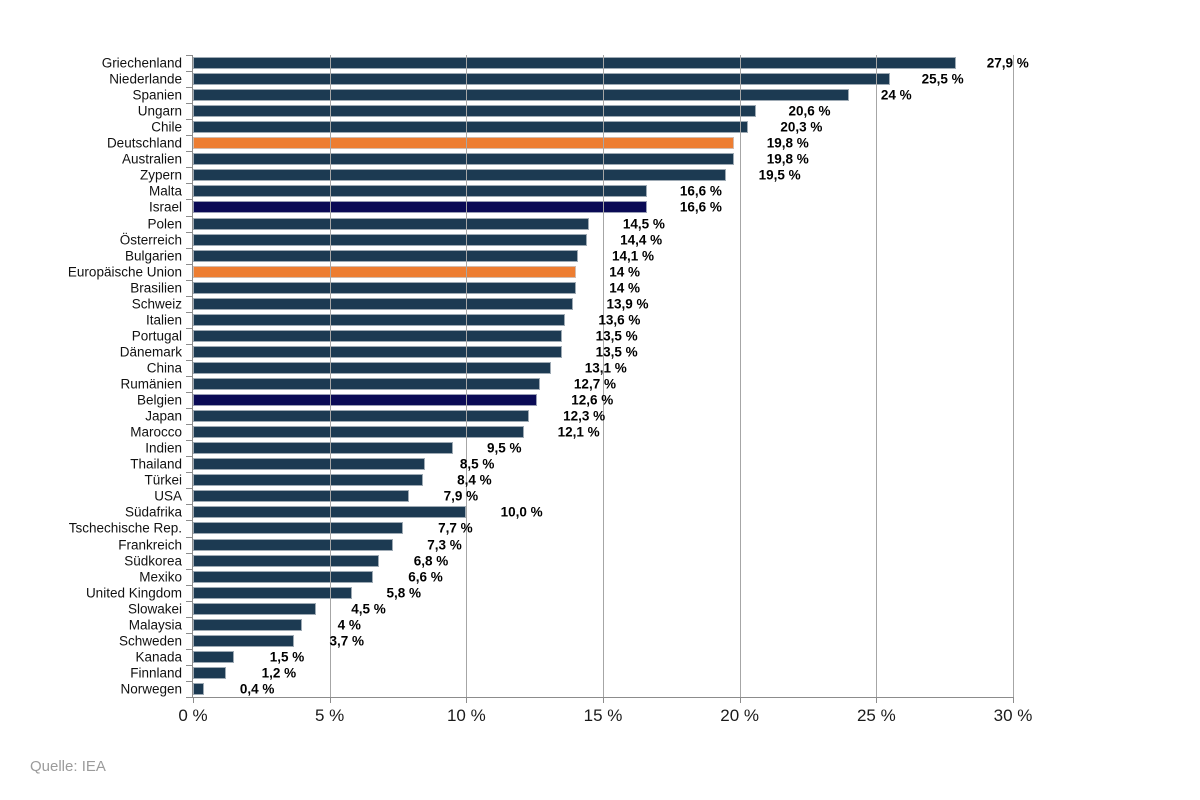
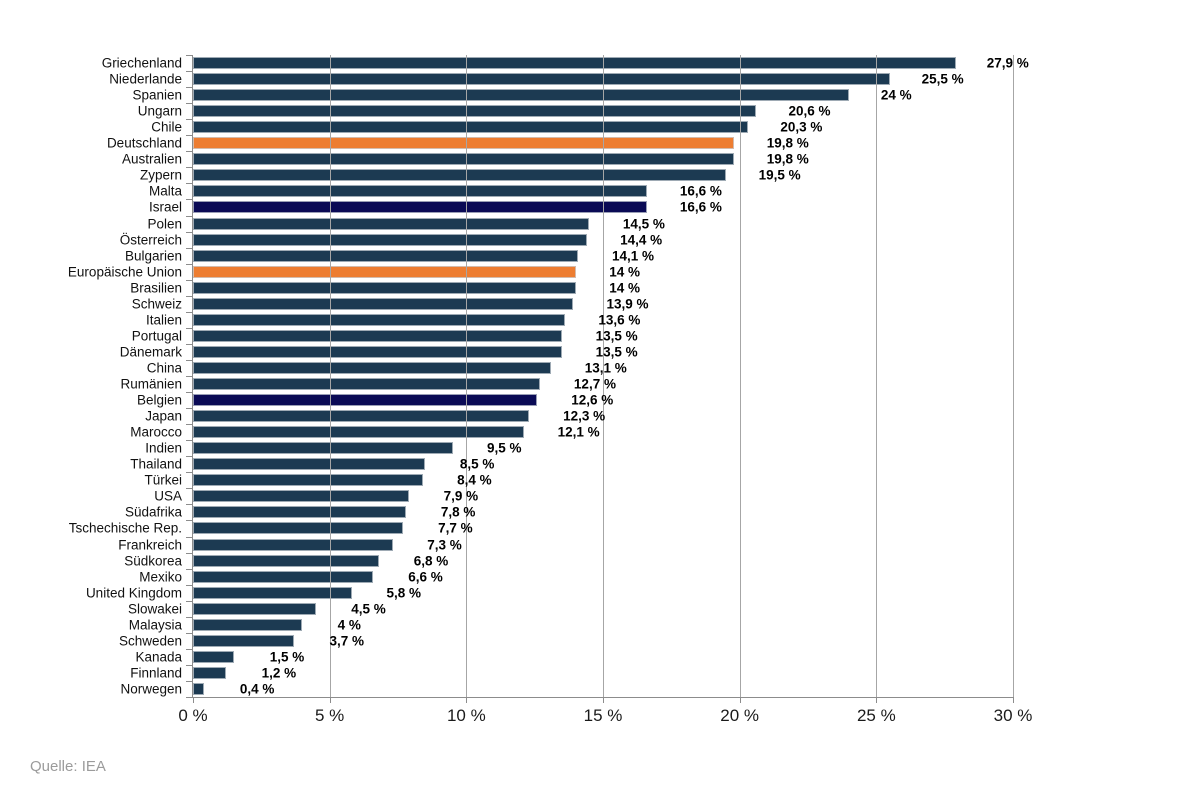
Südafrika: 10,0 -> 7,8
